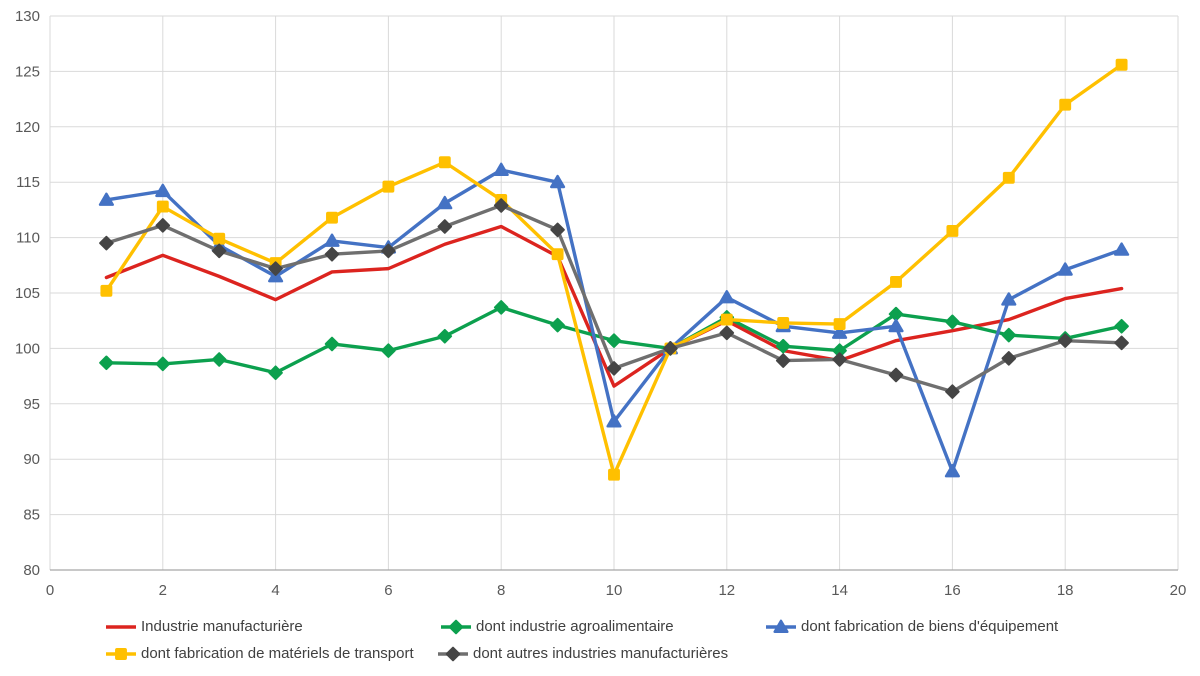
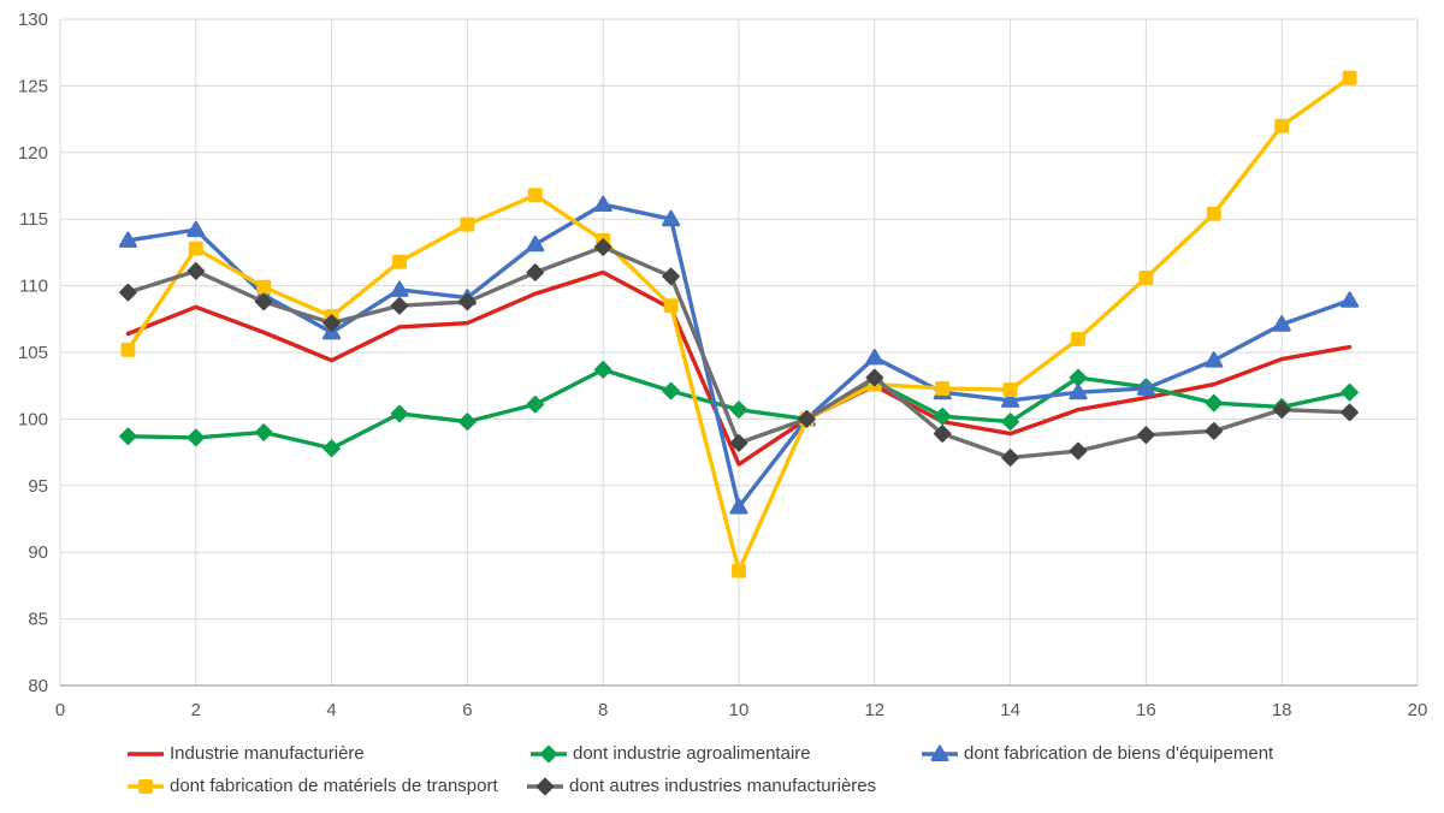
dont autres industries manufacturières/12: 101.4 -> 103.1
dont autres industries manufacturières/14: 99.0 -> 97.1
dont fabrication de biens d'équipement/16: 88.9 -> 102.3
dont autres industries manufacturières/16: 96.1 -> 98.8
